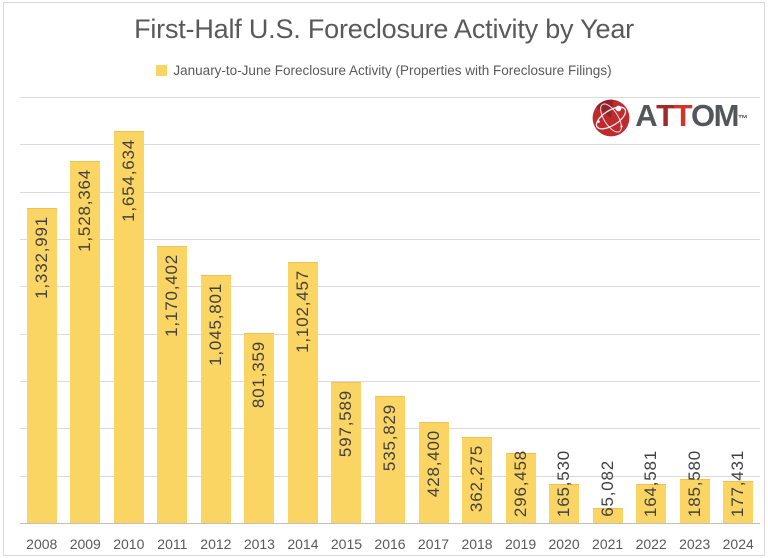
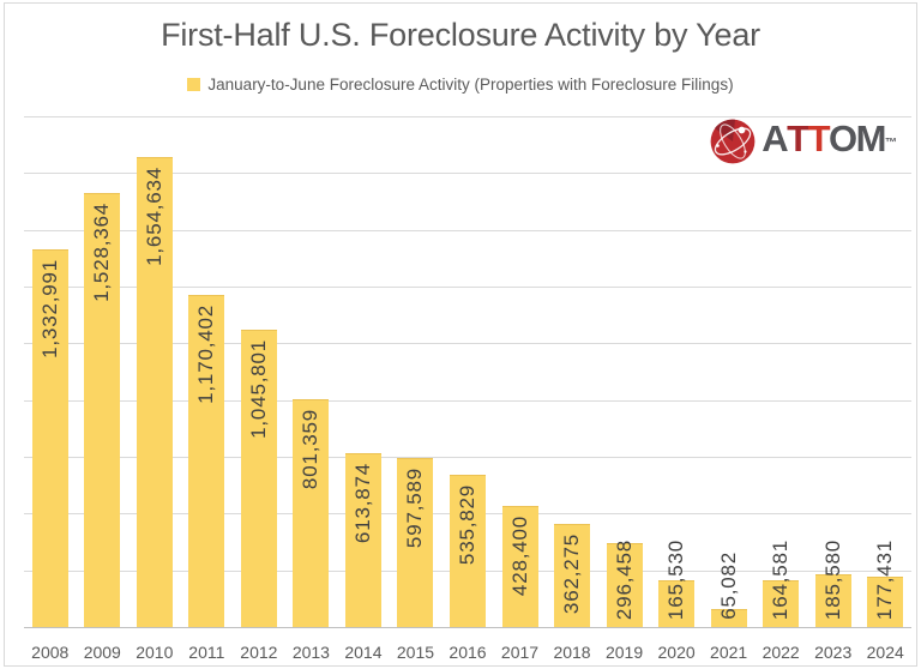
2014: 1,102,457 -> 613,874
